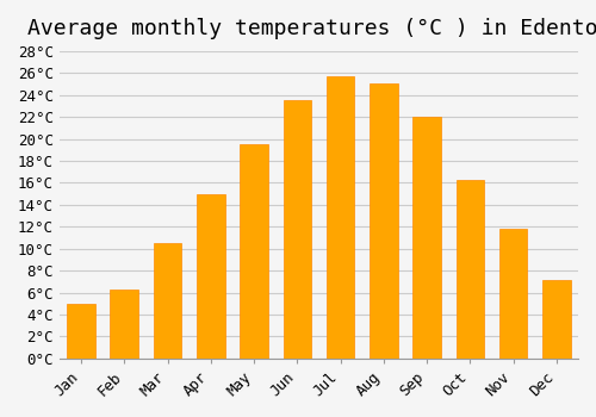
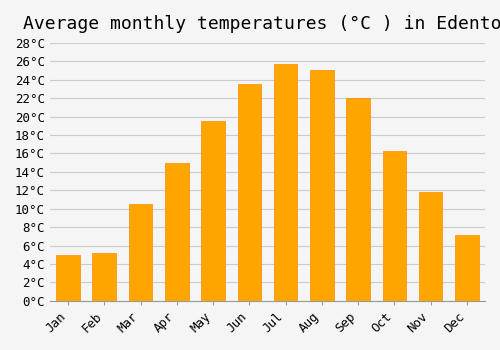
Feb: 6.3°C -> 5.2°C
